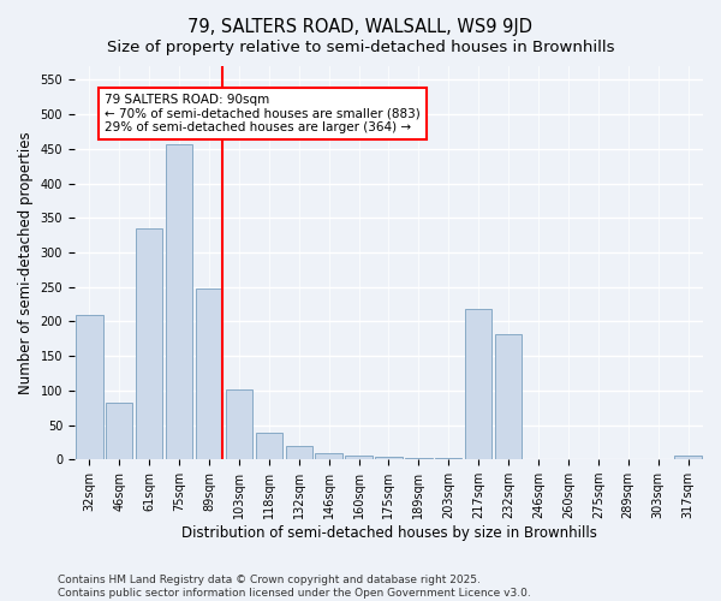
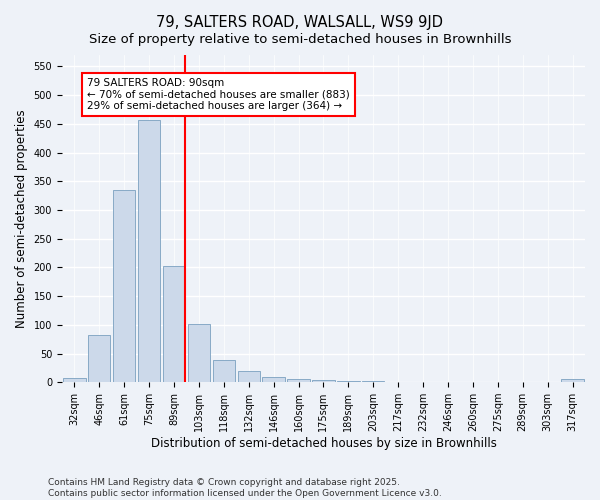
32sqm: 210 -> 8
89sqm: 248 -> 202
217sqm: 218 -> 1
232sqm: 182 -> 1
